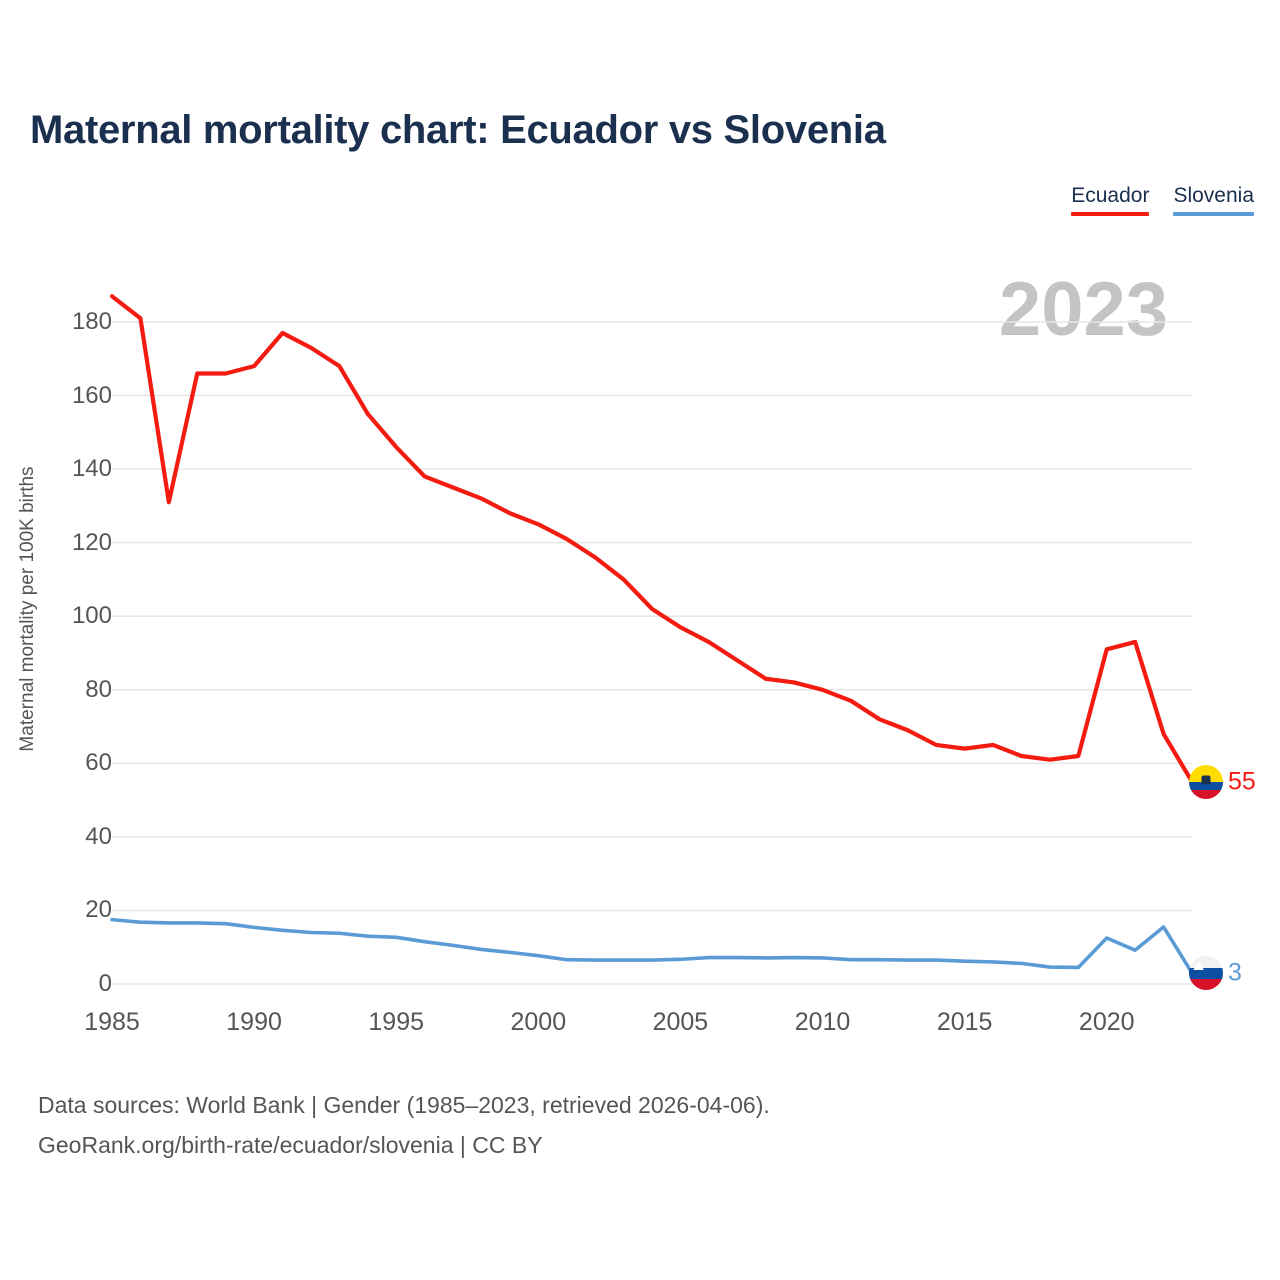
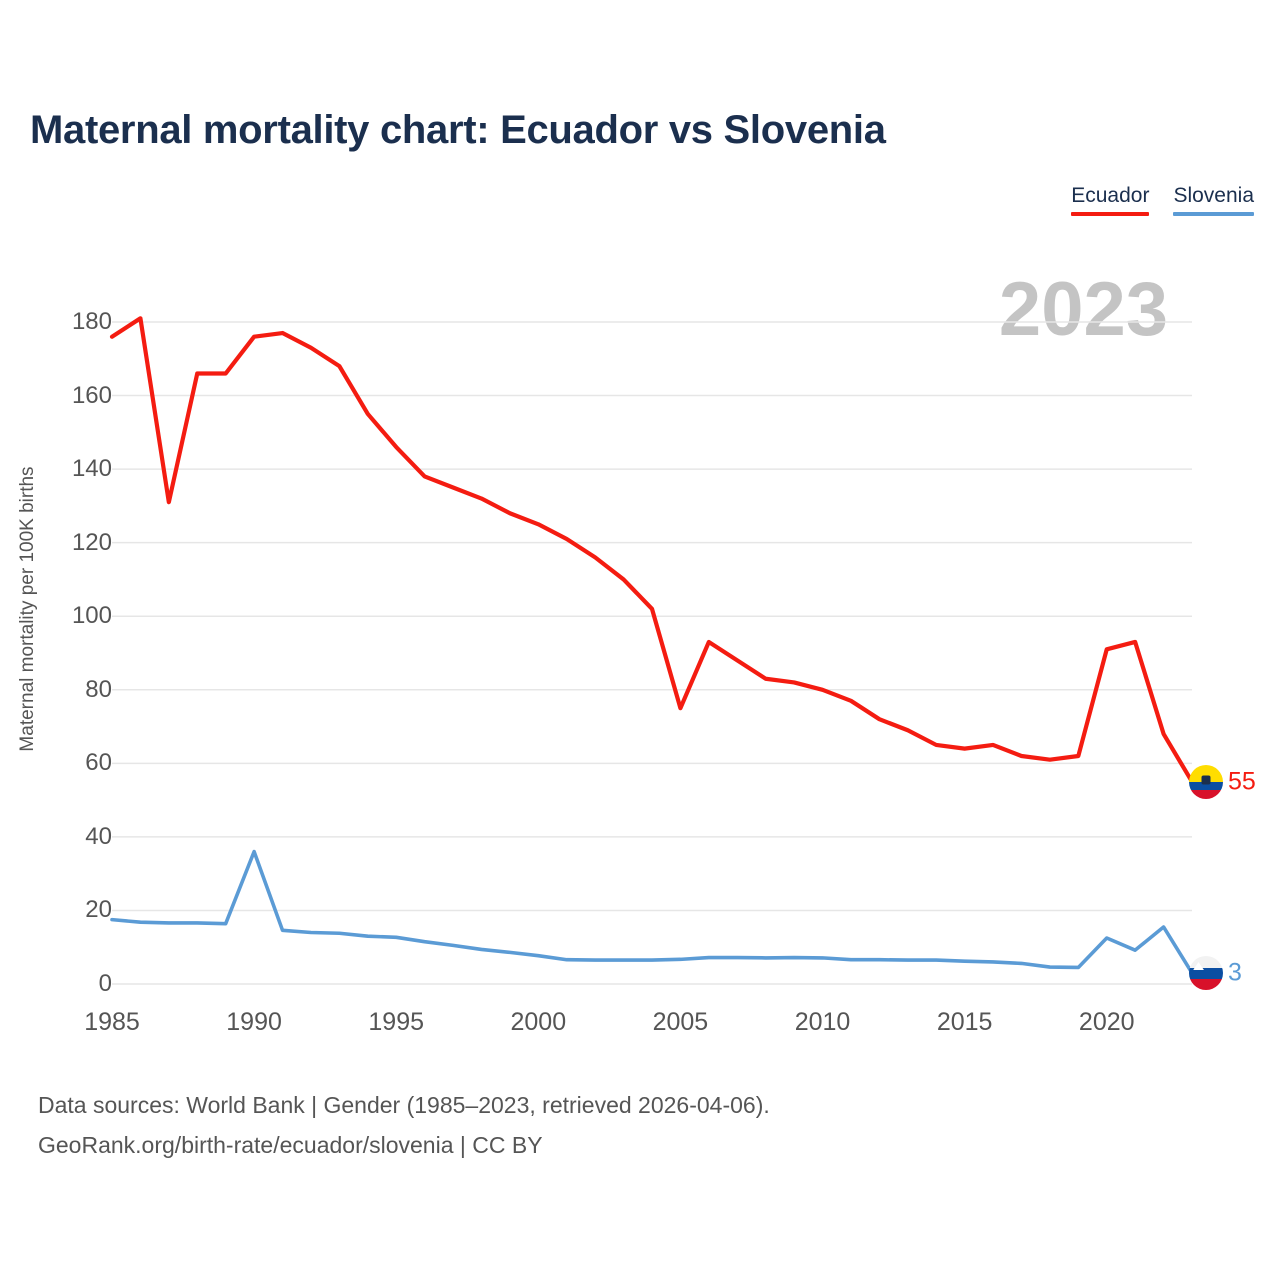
Ecuador/1985: 187 -> 176
Ecuador/1990: 168 -> 176
Slovenia/1990: 15 -> 36
Ecuador/2005: 97 -> 75
